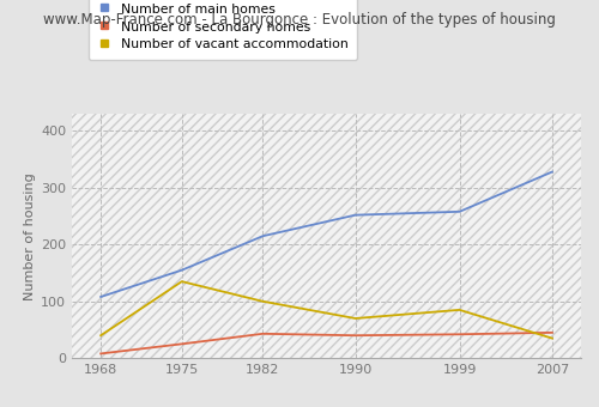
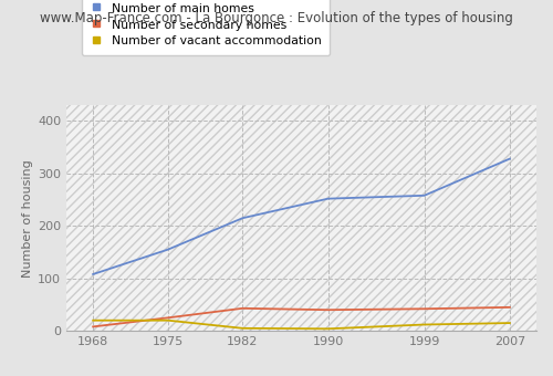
Number of vacant accommodation/1968: 40 -> 20
Number of vacant accommodation/1975: 135 -> 20
Number of vacant accommodation/1982: 100 -> 5
Number of vacant accommodation/1990: 70 -> 4
Number of vacant accommodation/1999: 85 -> 12
Number of vacant accommodation/2007: 35 -> 15
